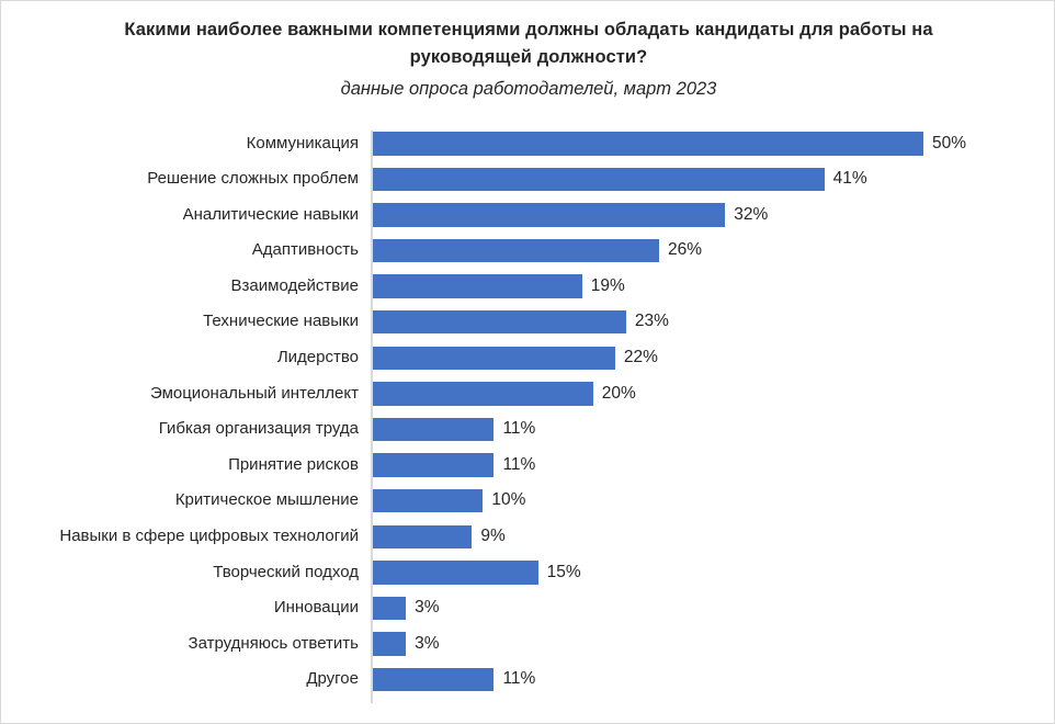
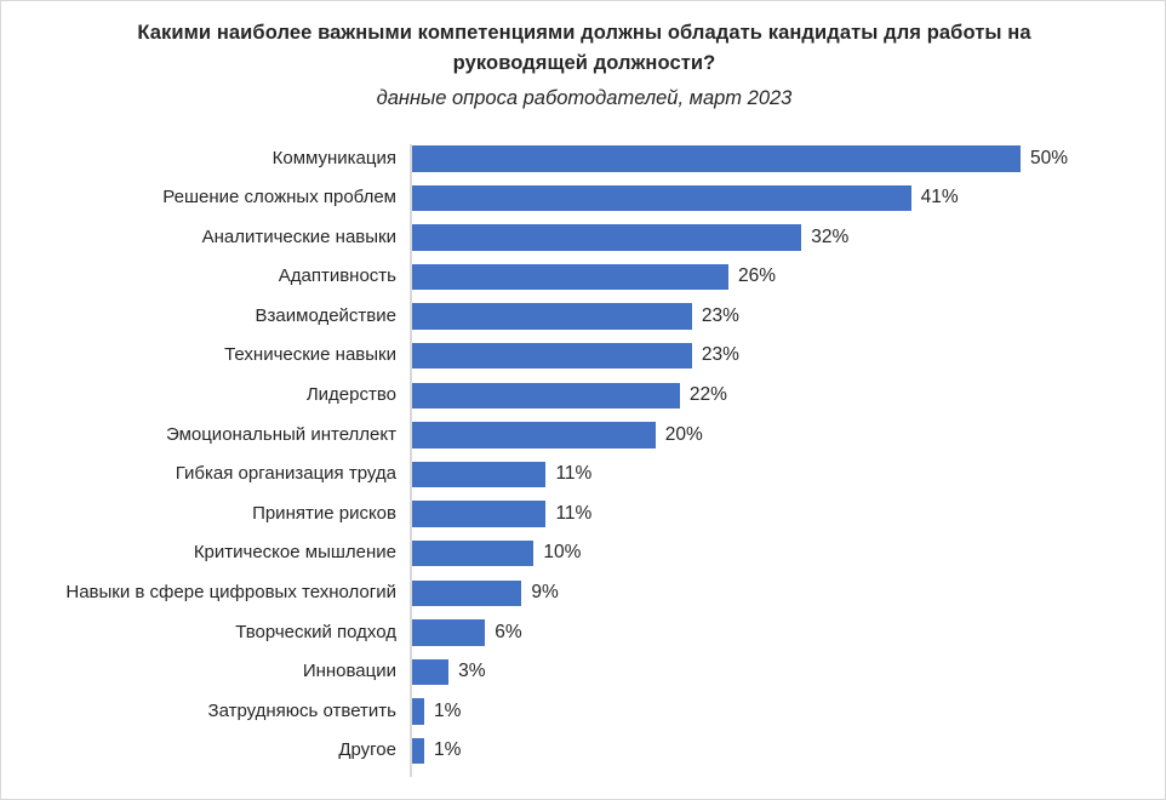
Взаимодействие: 19% -> 23%
Творческий подход: 15% -> 6%
Затрудняюсь ответить: 3% -> 1%
Другое: 11% -> 1%
